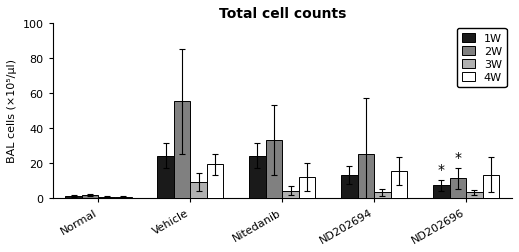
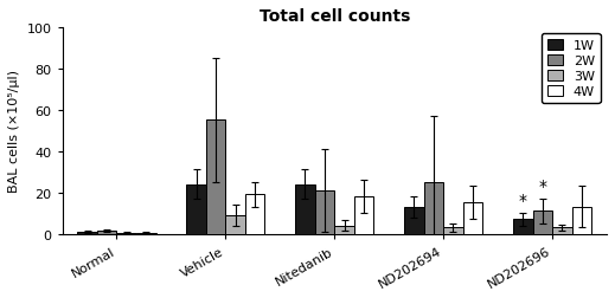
2W/Nitedanib: 33 -> 21
4W/Nitedanib: 12 -> 18
